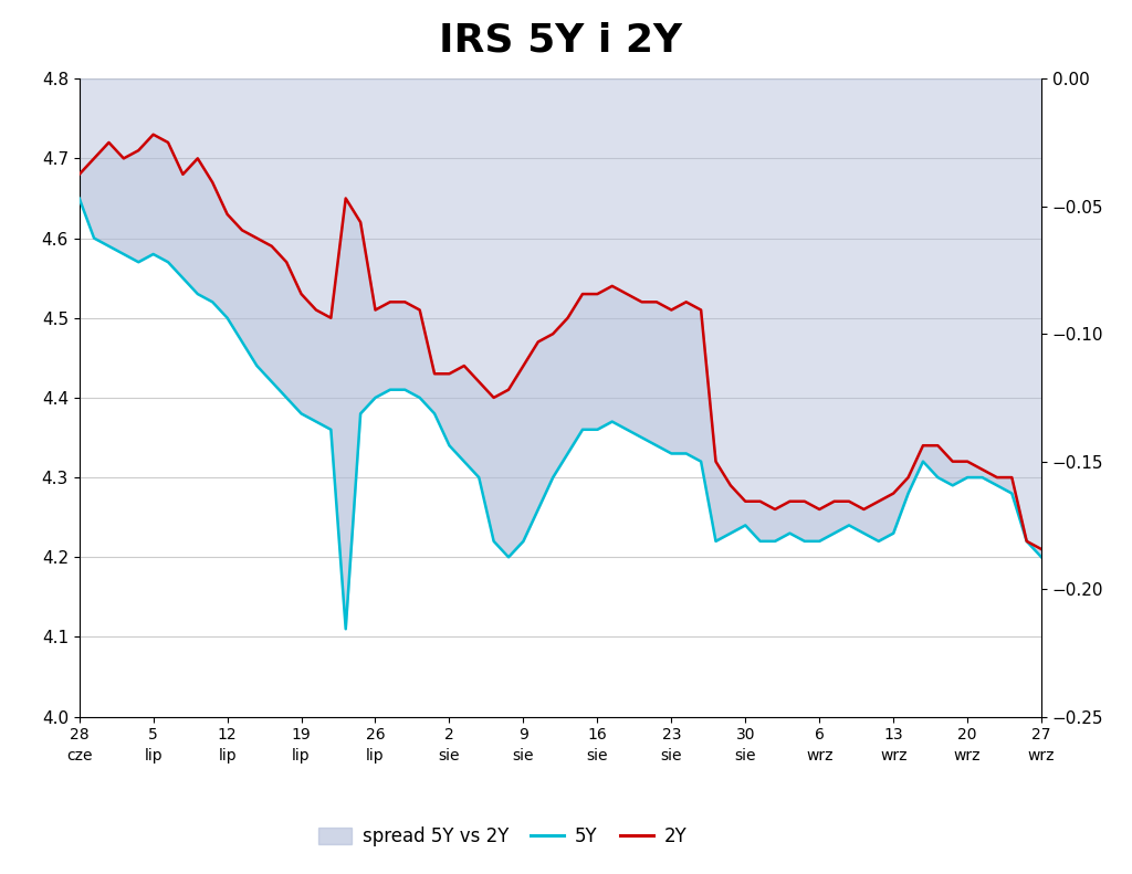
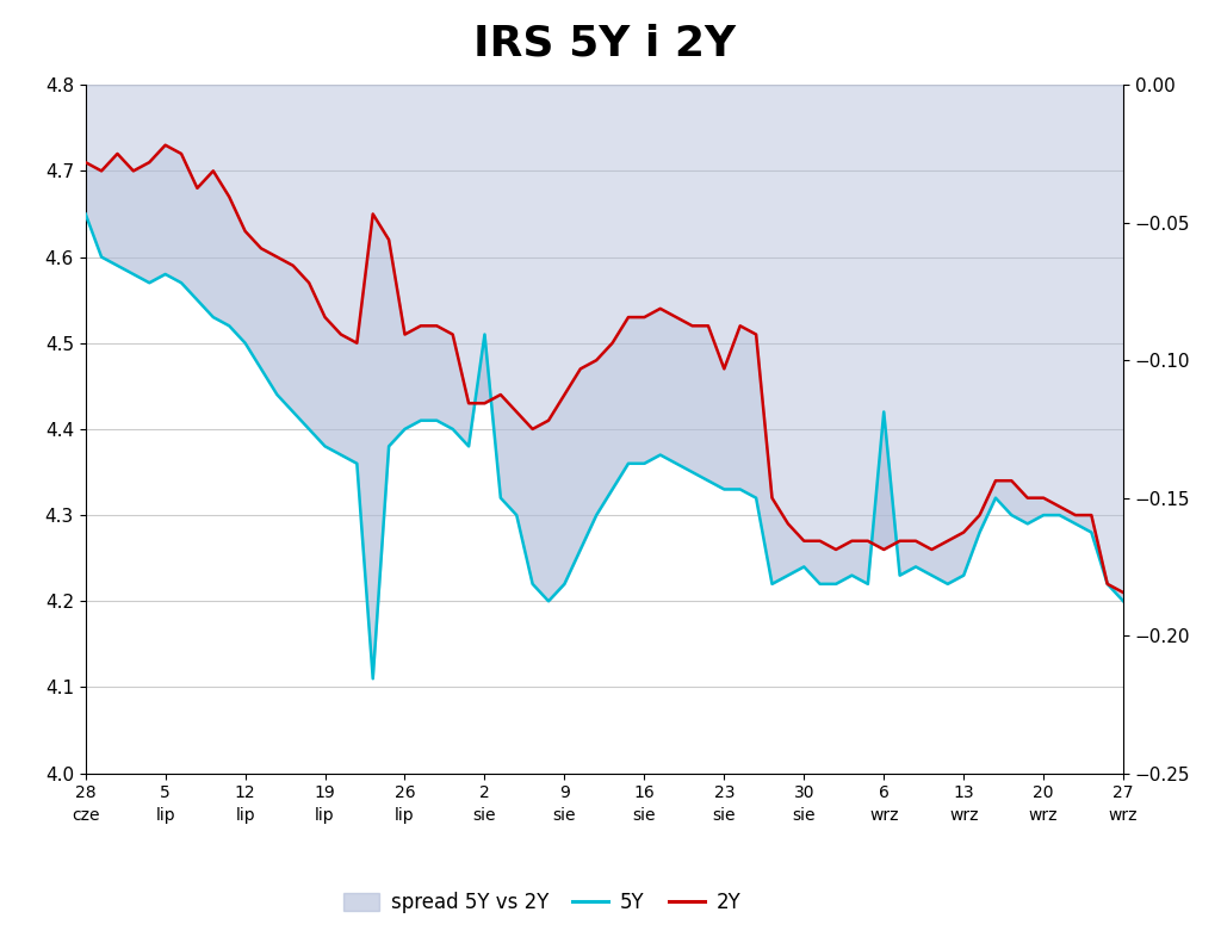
2Y/28 cze: 4.68 -> 4.71
5Y/2 sie: 4.34 -> 4.51
2Y/23 sie: 4.51 -> 4.47
5Y/6 wrz: 4.22 -> 4.42
